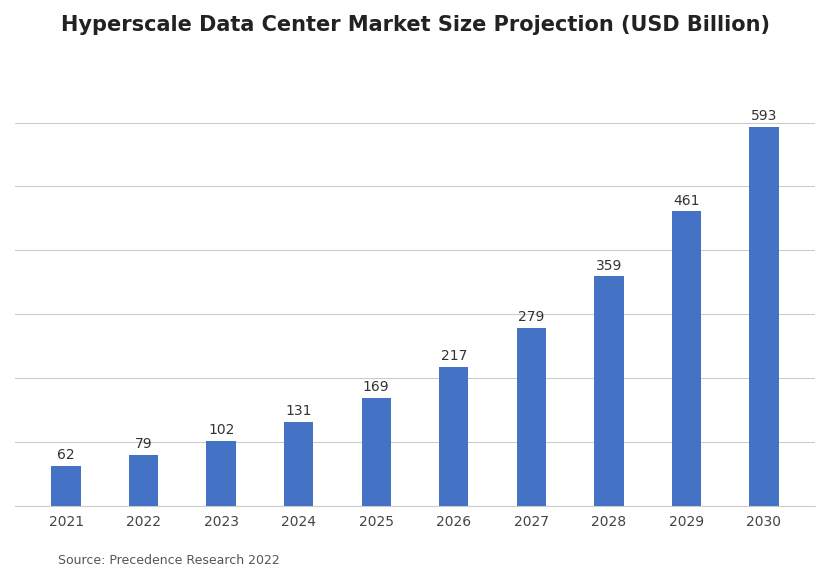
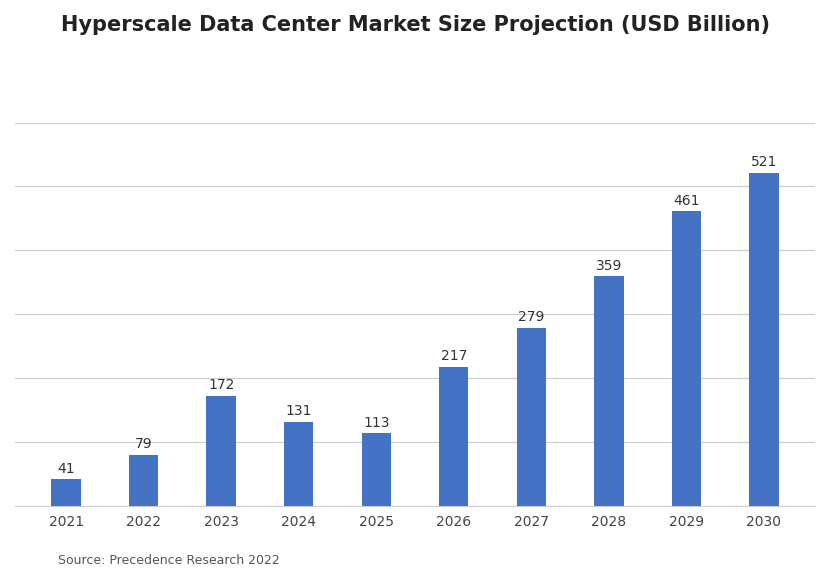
2021: 62 -> 41
2023: 102 -> 172
2025: 169 -> 113
2030: 593 -> 521
